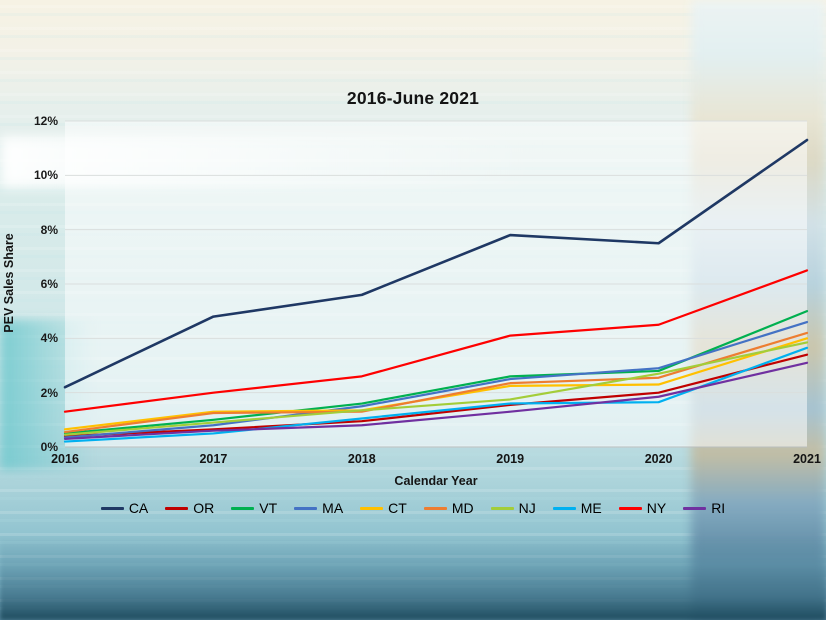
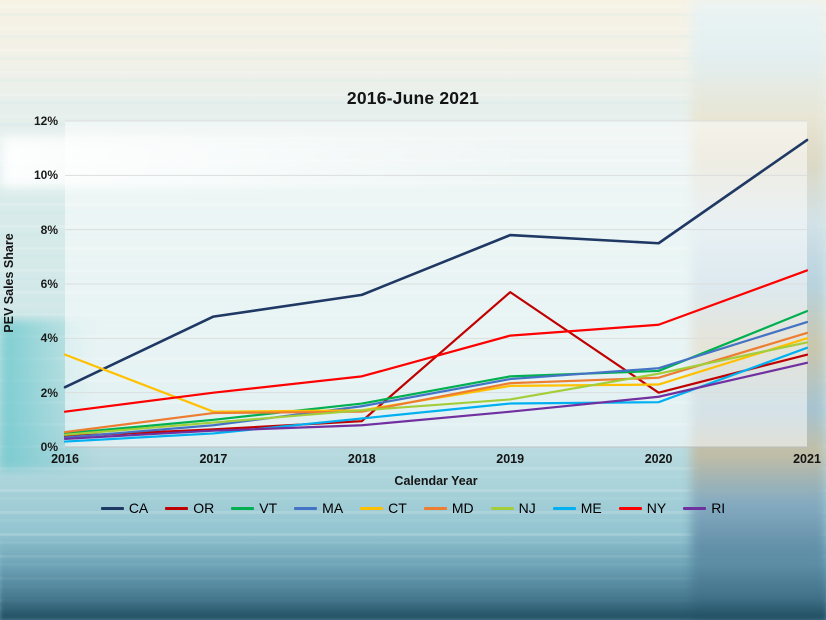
CT/2016: 0.7% -> 3.4%
OR/2019: 1.6% -> 5.7%
